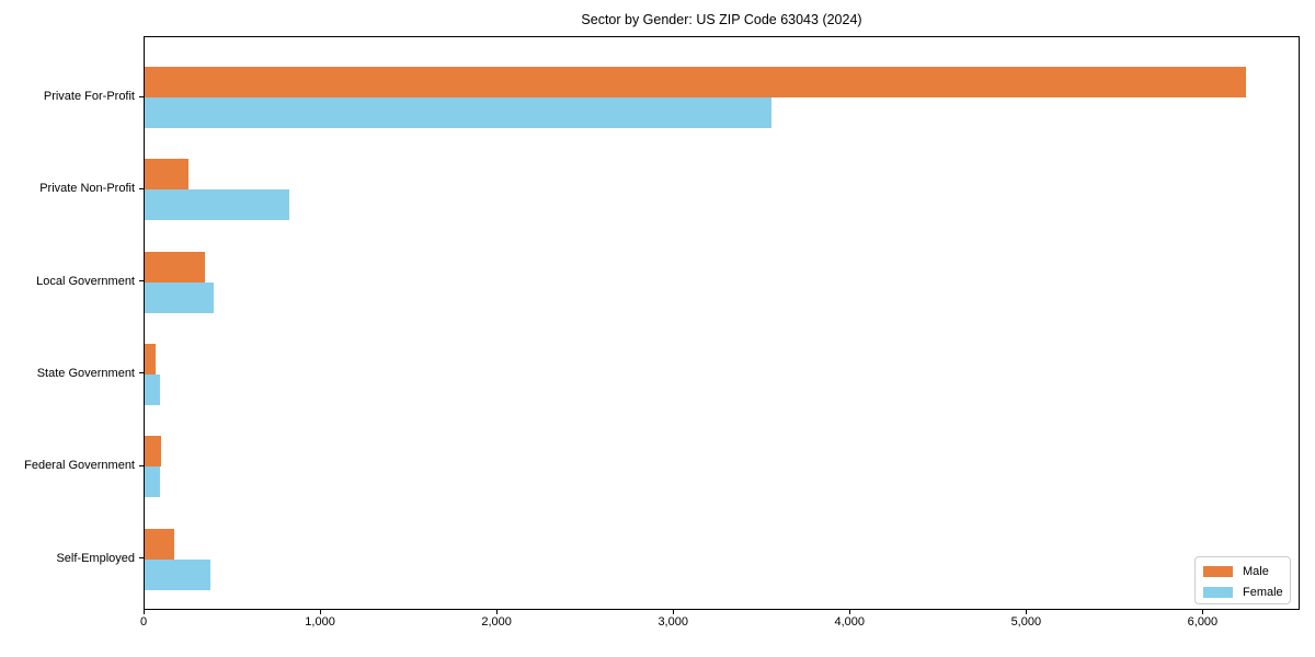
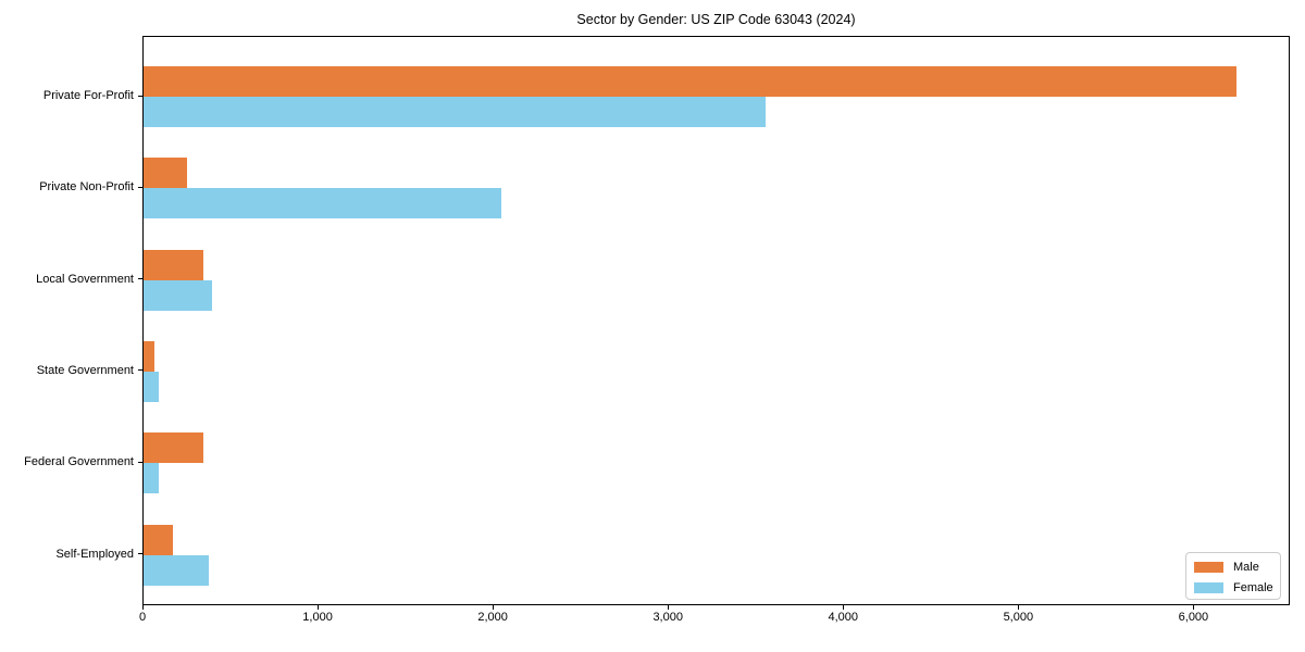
Female/Private Non-Profit: 820 -> 2040
Male/Federal Government: 100 -> 340
